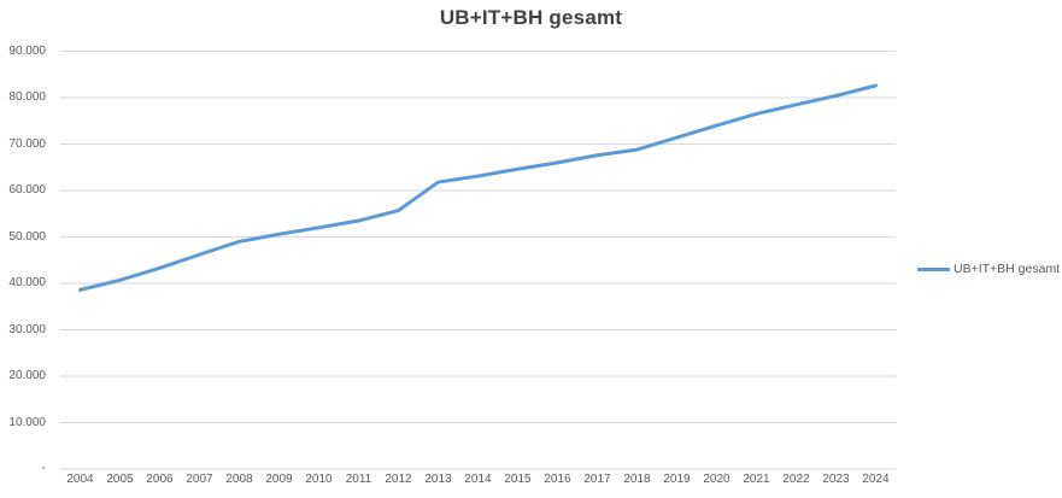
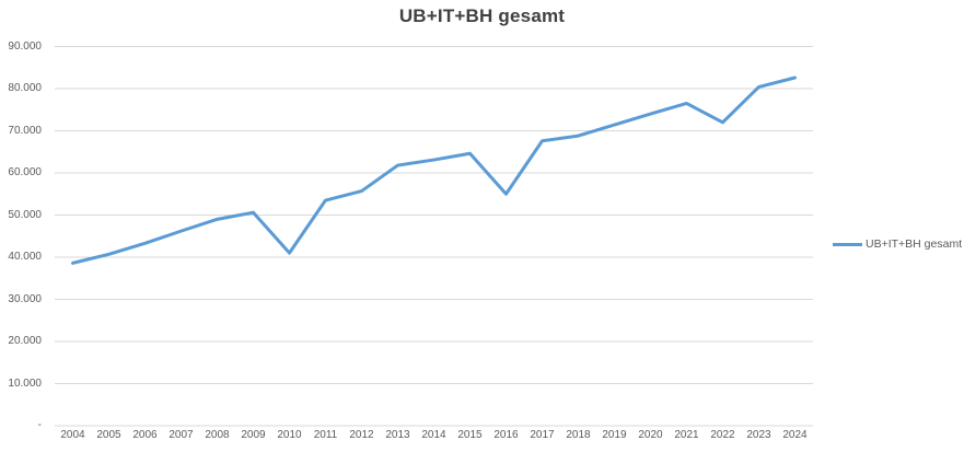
2010: 52000 -> 41000
2016: 66000 -> 55000
2022: 78000 -> 72000
